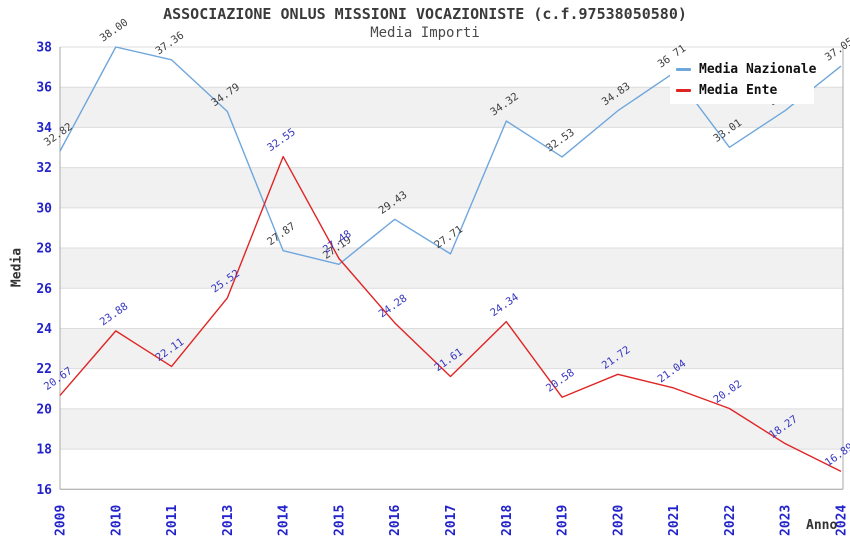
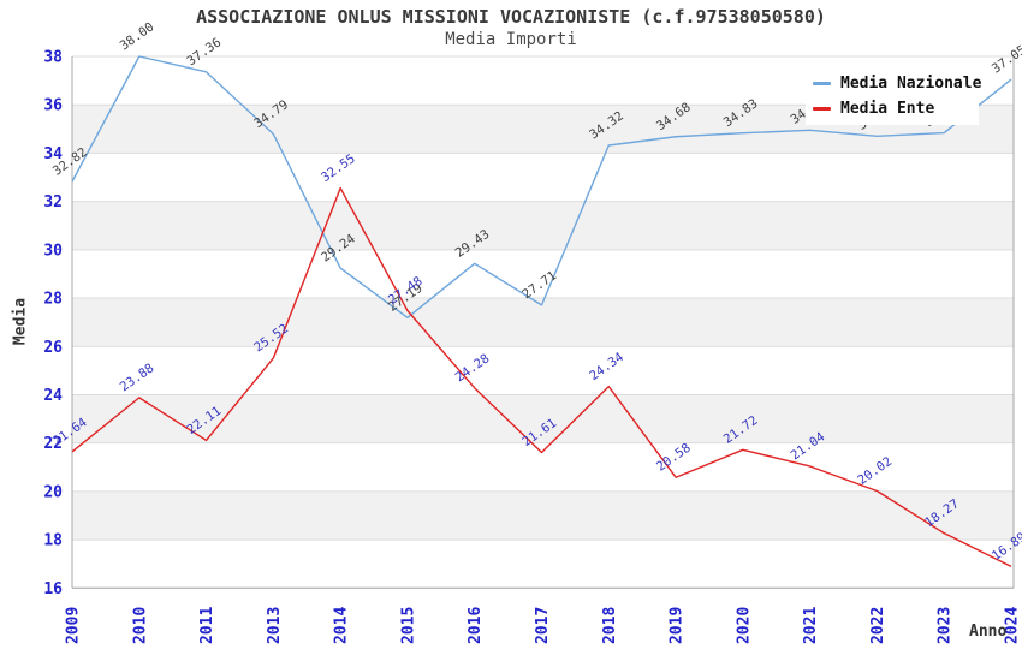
Media Ente/2009: 20.67 -> 21.64
Media Nazionale/2014: 27.87 -> 29.24
Media Nazionale/2019: 32.53 -> 34.68
Media Nazionale/2021: 36.71 -> 34.95
Media Nazionale/2022: 33.01 -> 34.70
